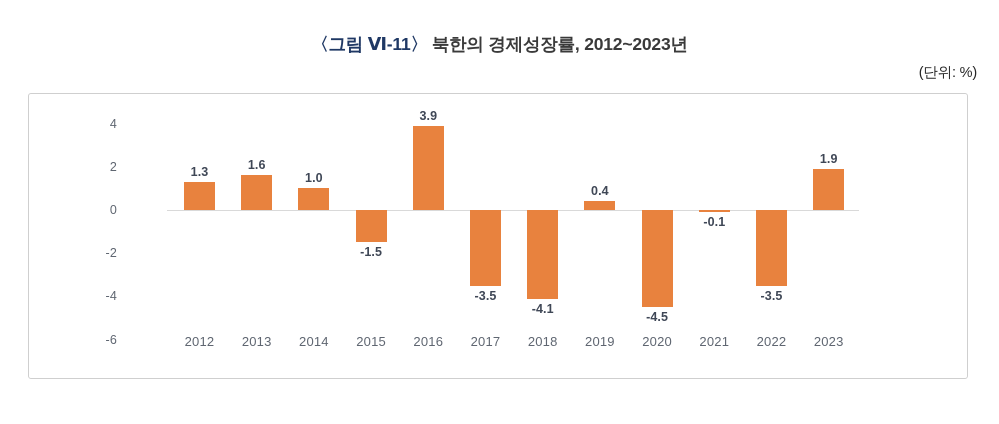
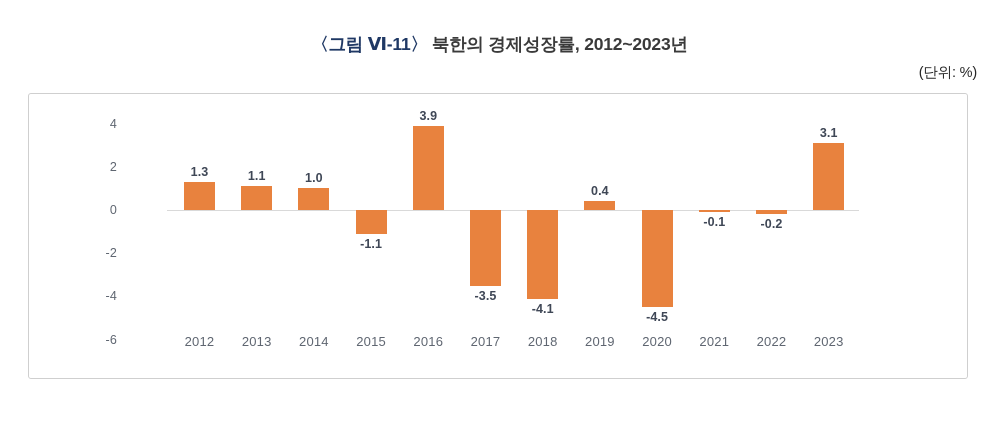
2013: 1.6 -> 1.1
2015: -1.5 -> -1.1
2022: -3.5 -> -0.2
2023: 1.9 -> 3.1
